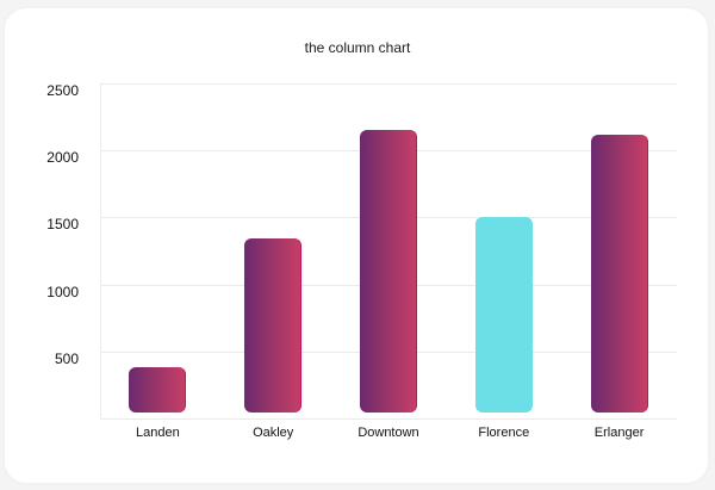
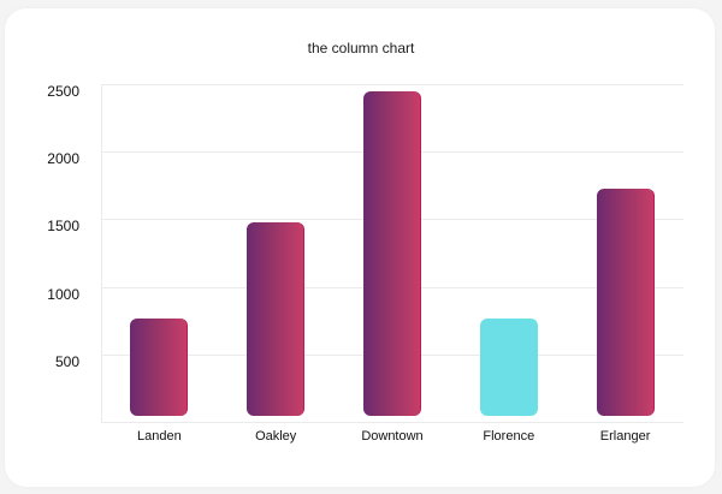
Landen: 380 -> 760
Oakley: 1340 -> 1480
Downtown: 2150 -> 2450
Florence: 1500 -> 760
Erlanger: 2120 -> 1730
